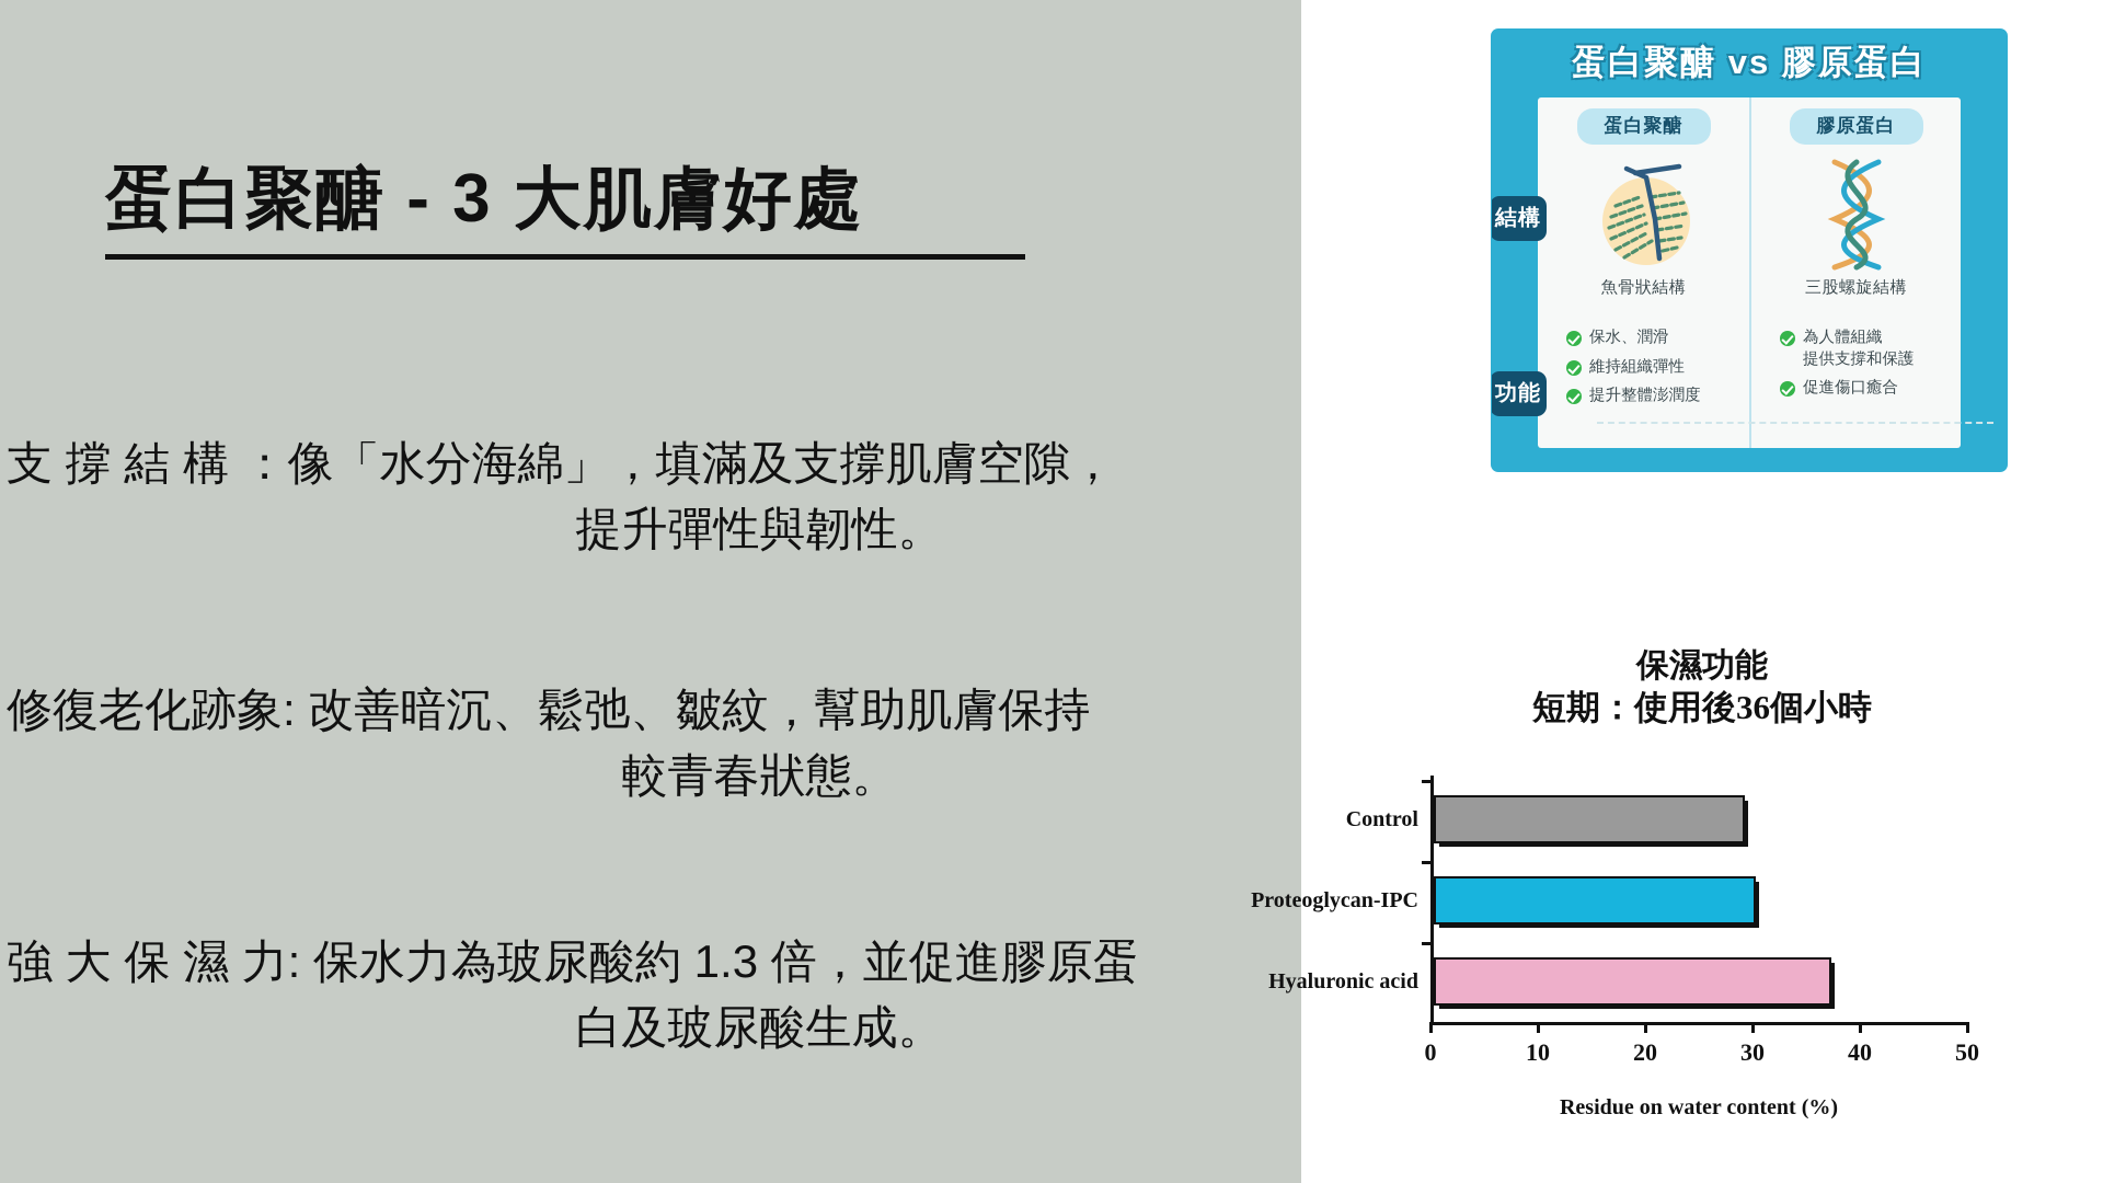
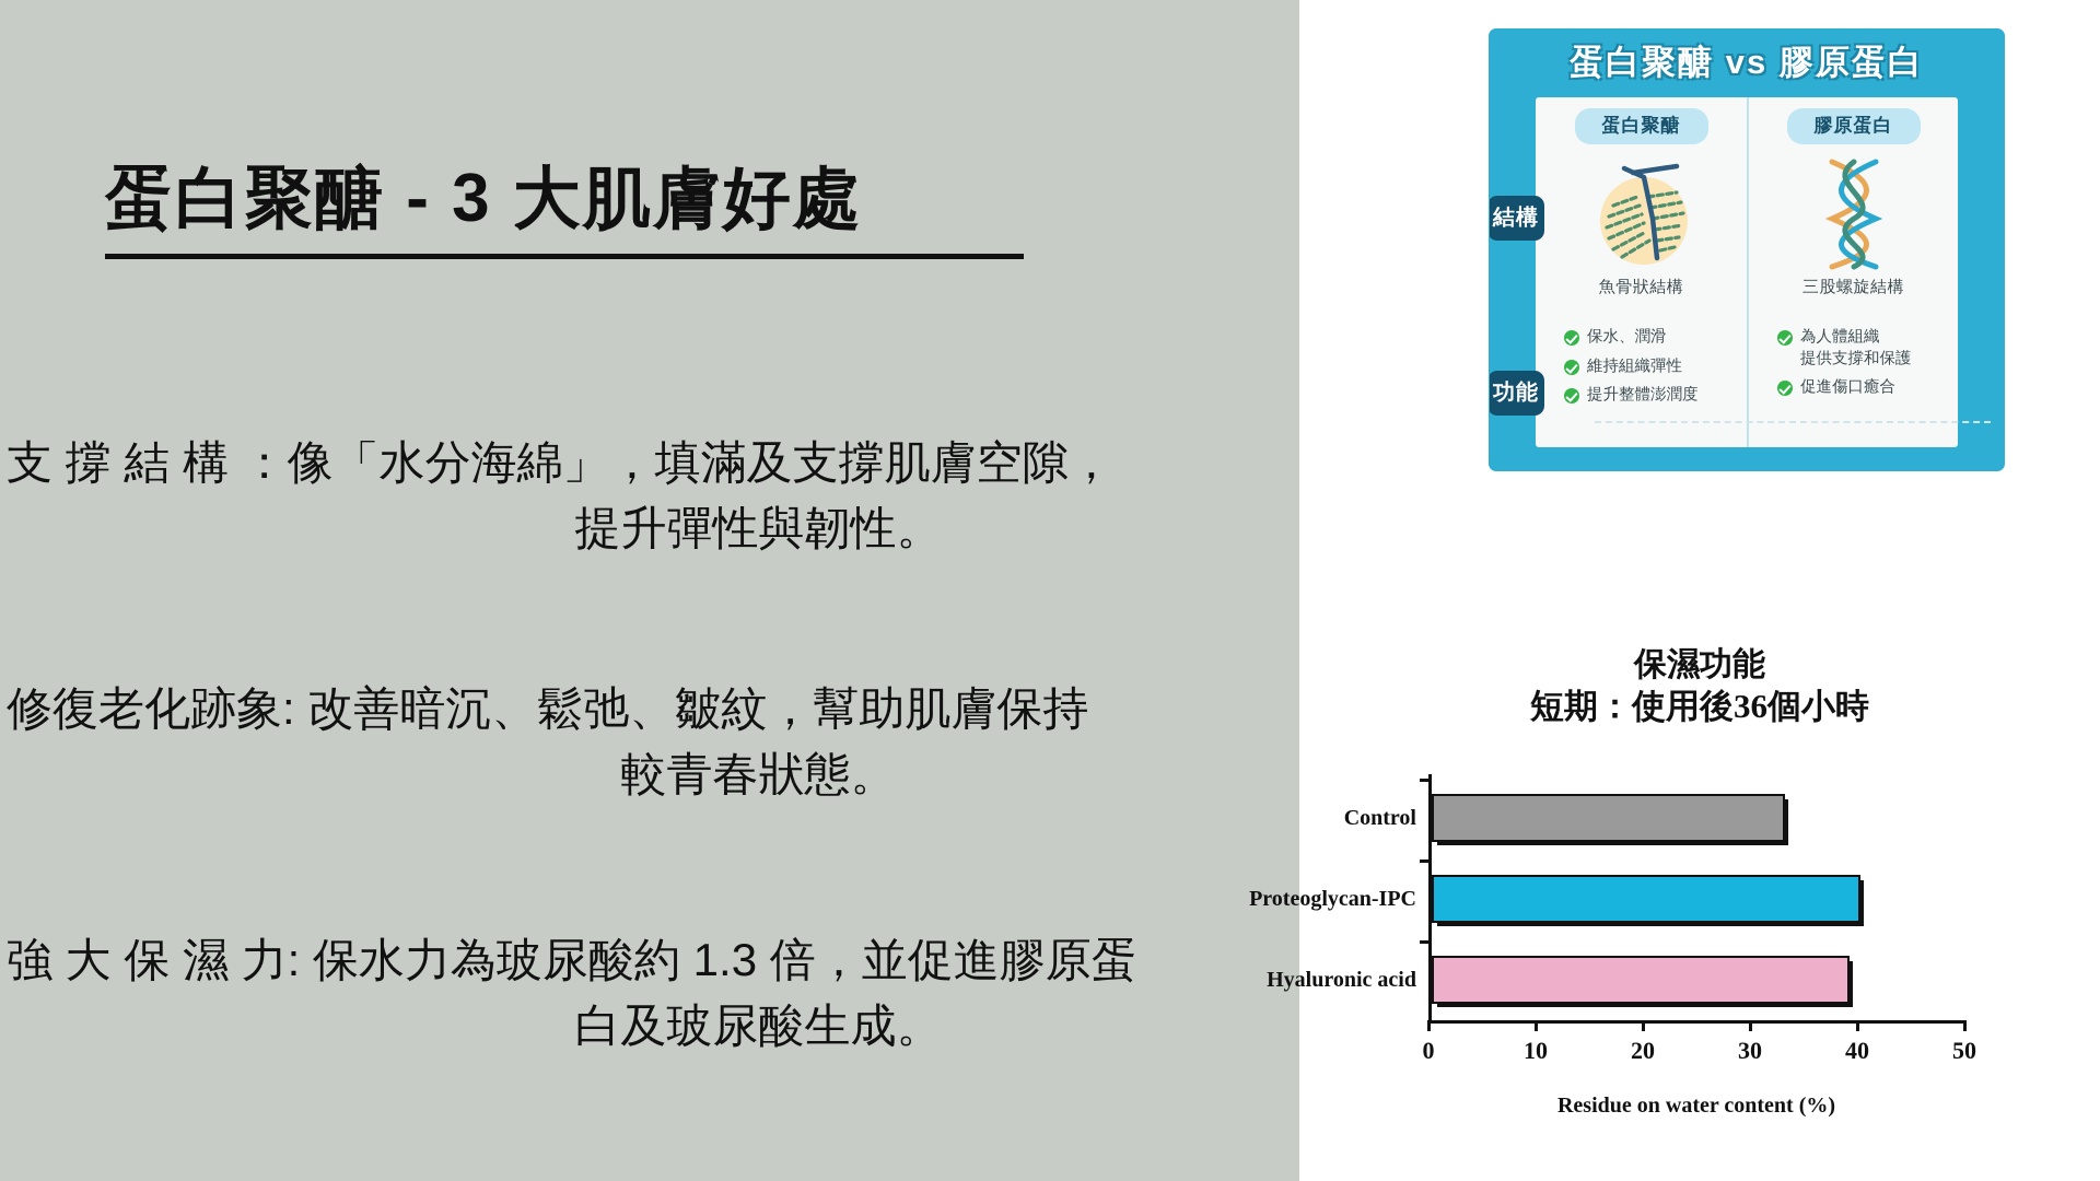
Control: 29 -> 33
Proteoglycan-IPC: 30 -> 40
Hyaluronic acid: 37 -> 39
